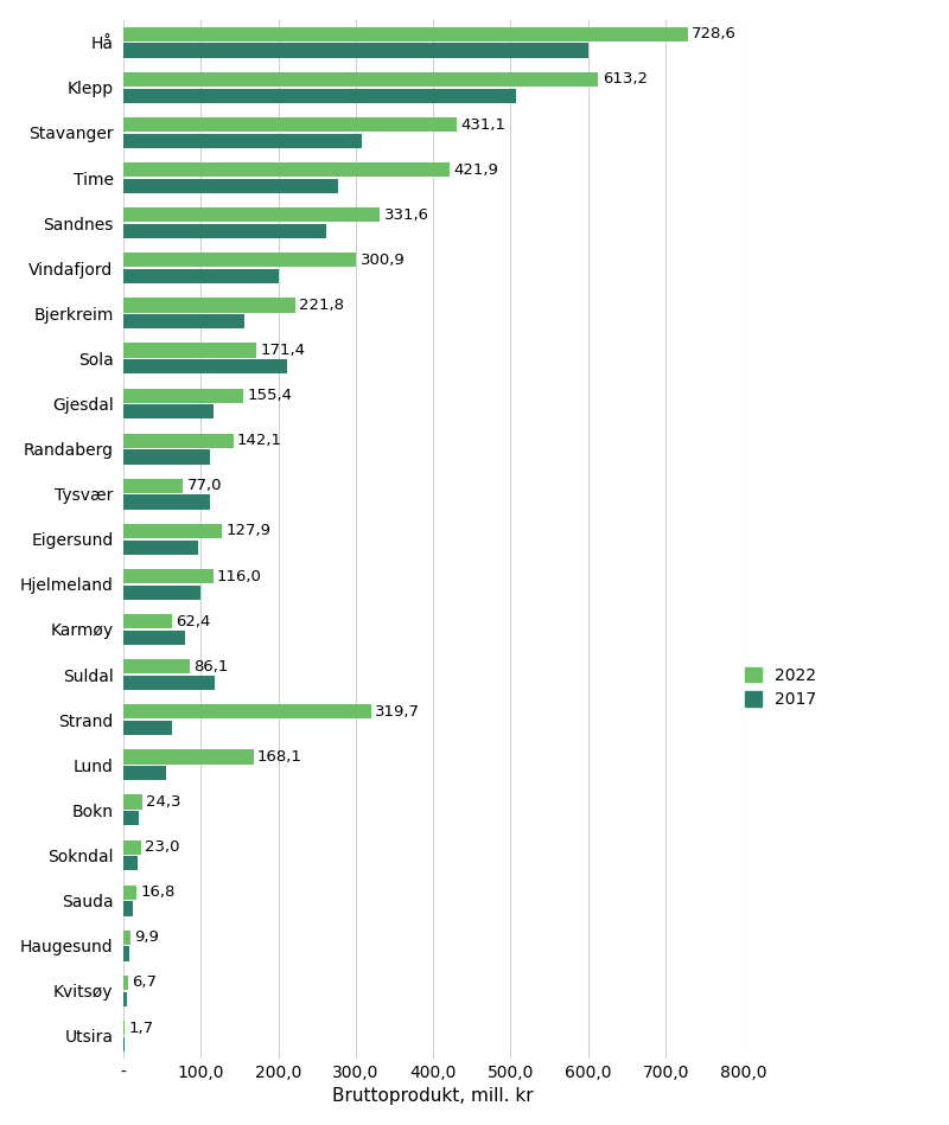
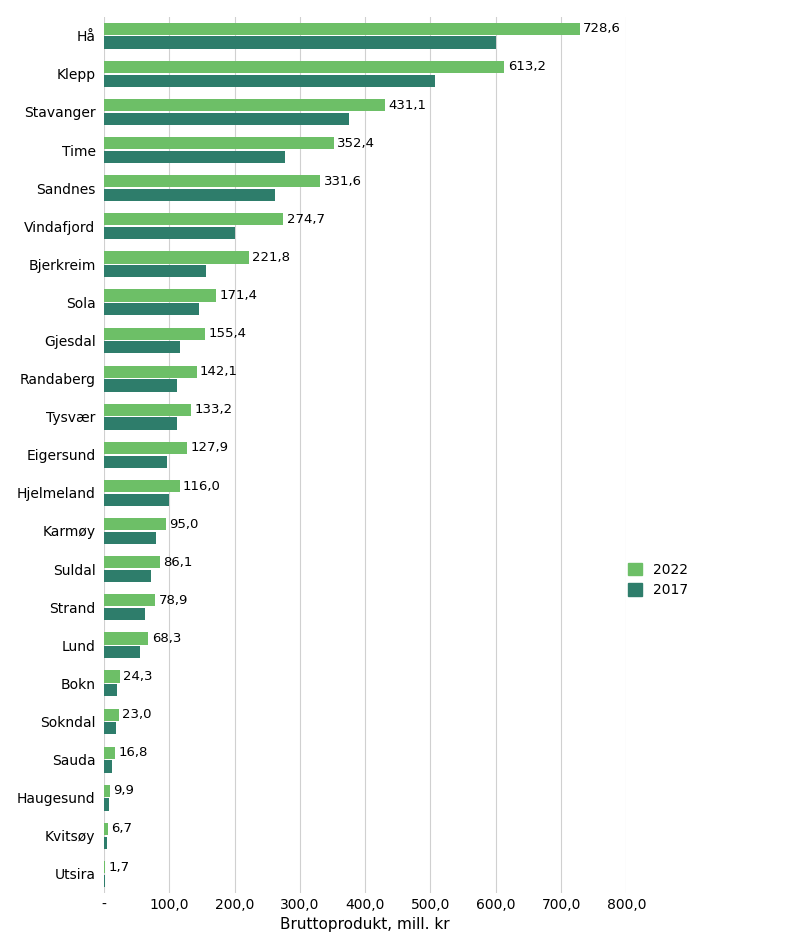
2017/Stavanger: 308 -> 375
2022/Time: 421,9 -> 352,4
2022/Vindafjord: 300,9 -> 274,7
2017/Sola: 212 -> 145
2022/Tysvær: 77,0 -> 133,2
2022/Karmøy: 62,4 -> 95,0
2017/Suldal: 118 -> 72
2022/Strand: 319,7 -> 78,9
2022/Lund: 168,1 -> 68,3
